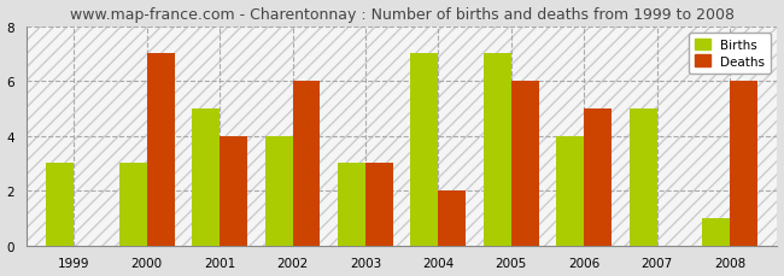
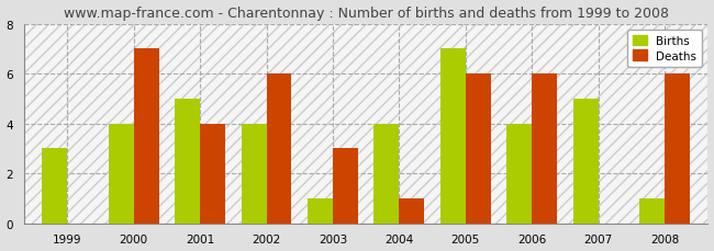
Births/2000: 3 -> 4
Births/2003: 3 -> 1
Births/2004: 7 -> 4
Deaths/2004: 2 -> 1
Deaths/2006: 5 -> 6
